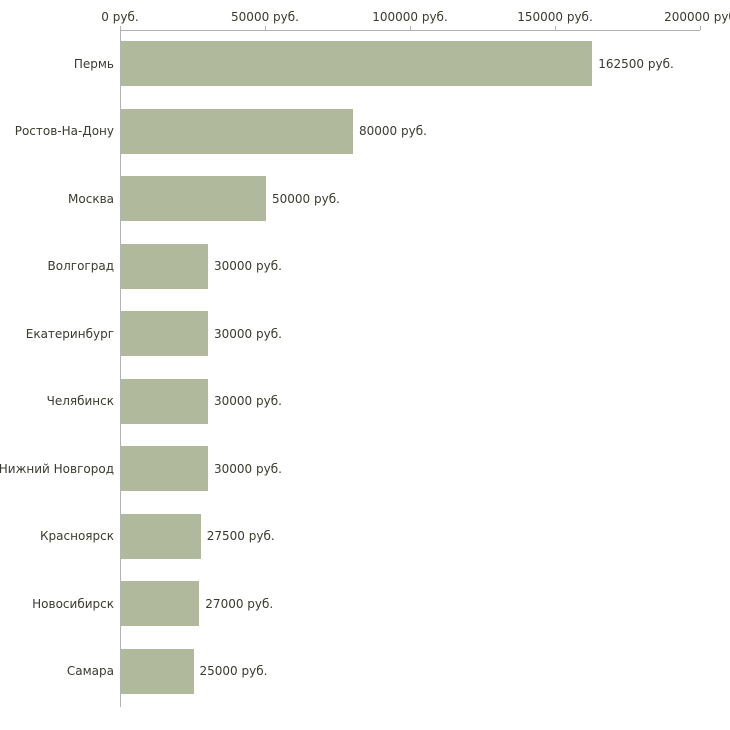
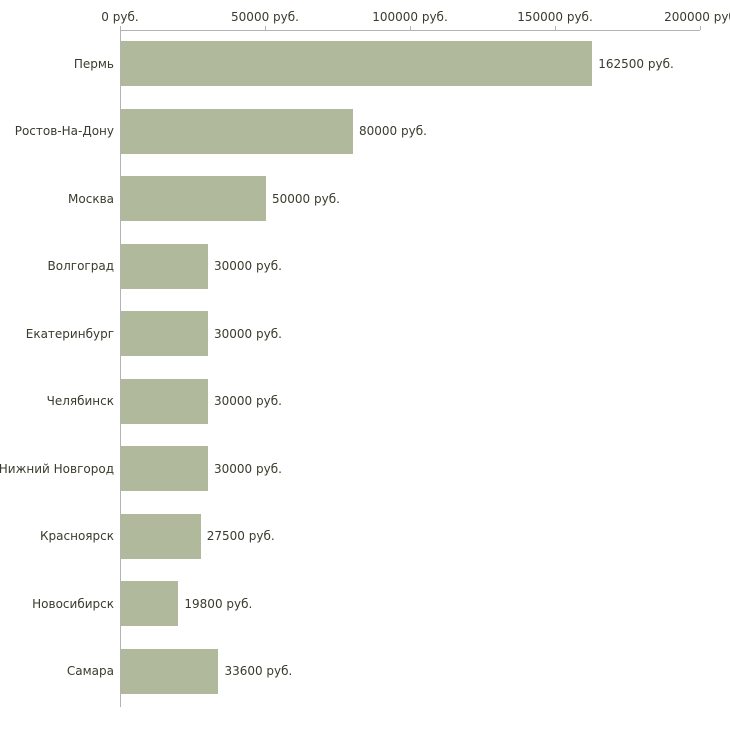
Новосибирск: 27000 -> 19800
Самара: 25000 -> 33600
